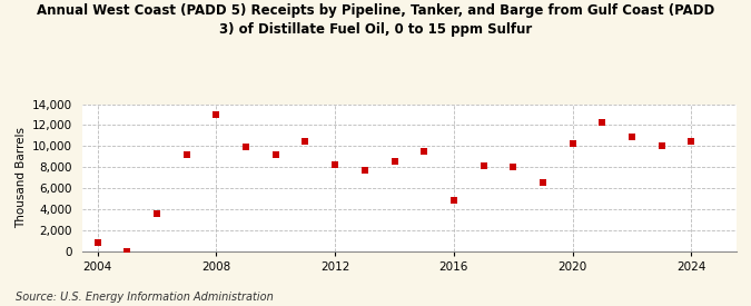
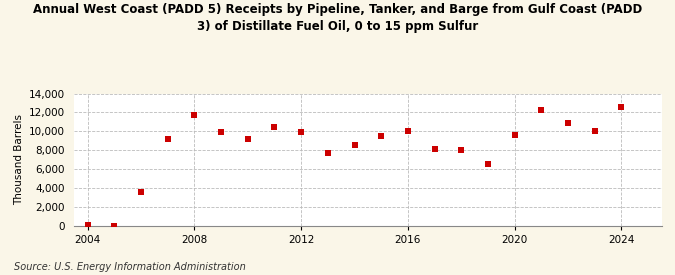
2004: 800 -> 100
2008: 13,000 -> 11,700
2012: 8,200 -> 9,900
2016: 4,800 -> 10,000
2020: 10,200 -> 9,600
2024: 10,400 -> 12,600
